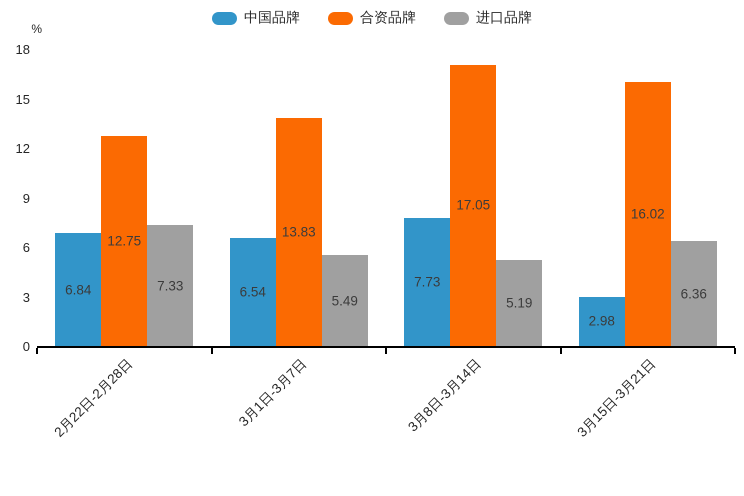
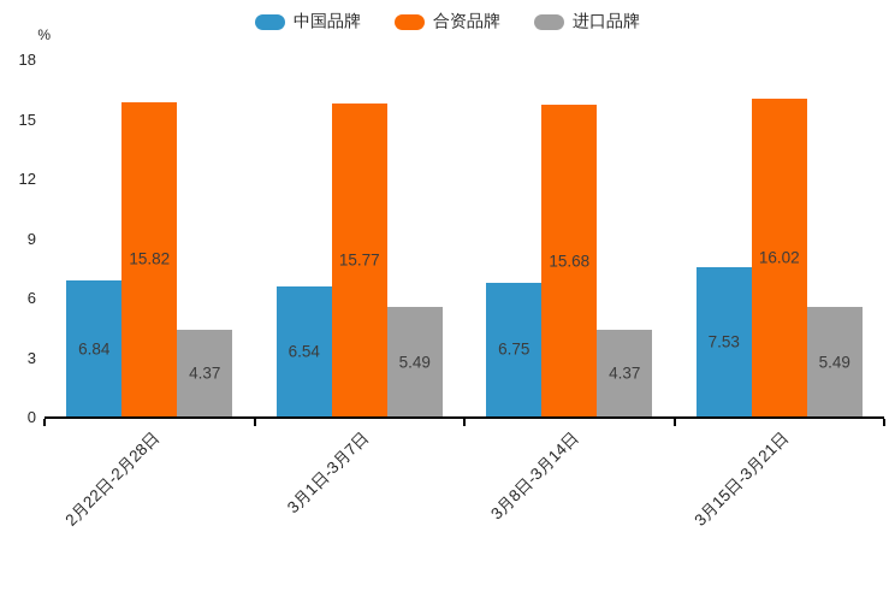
合资品牌/2月22日-2月28日: 12.75 -> 15.82
进口品牌/2月22日-2月28日: 7.33 -> 4.37
合资品牌/3月1日-3月7日: 13.83 -> 15.77
中国品牌/3月8日-3月14日: 7.73 -> 6.75
合资品牌/3月8日-3月14日: 17.05 -> 15.68
进口品牌/3月8日-3月14日: 5.19 -> 4.37
中国品牌/3月15日-3月21日: 2.98 -> 7.53
进口品牌/3月15日-3月21日: 6.36 -> 5.49
